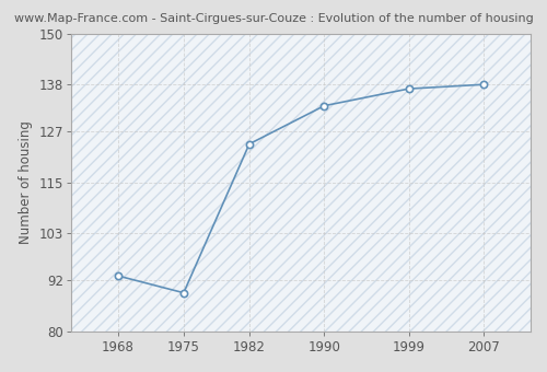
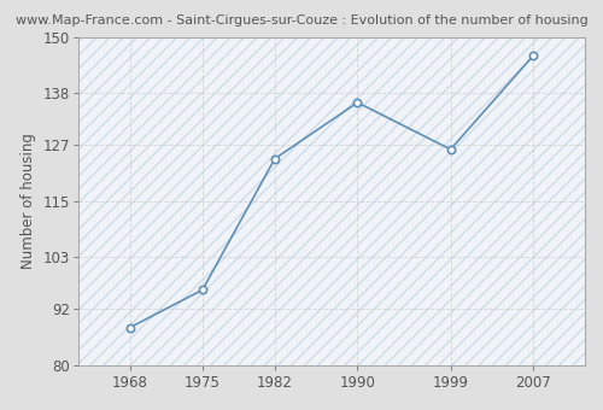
1968: 93 -> 88
1975: 89 -> 96
1990: 133 -> 136
1999: 137 -> 126
2007: 138 -> 146
